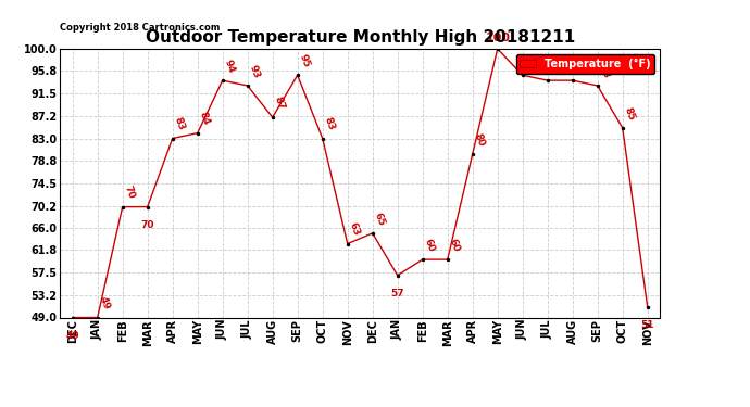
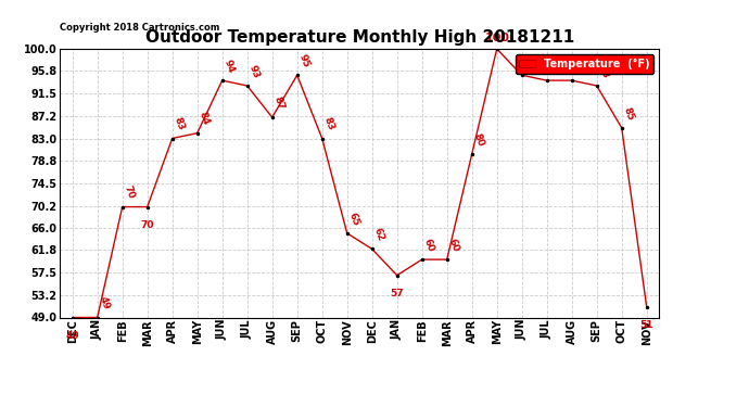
NOV: 63 -> 65
DEC: 65 -> 62
